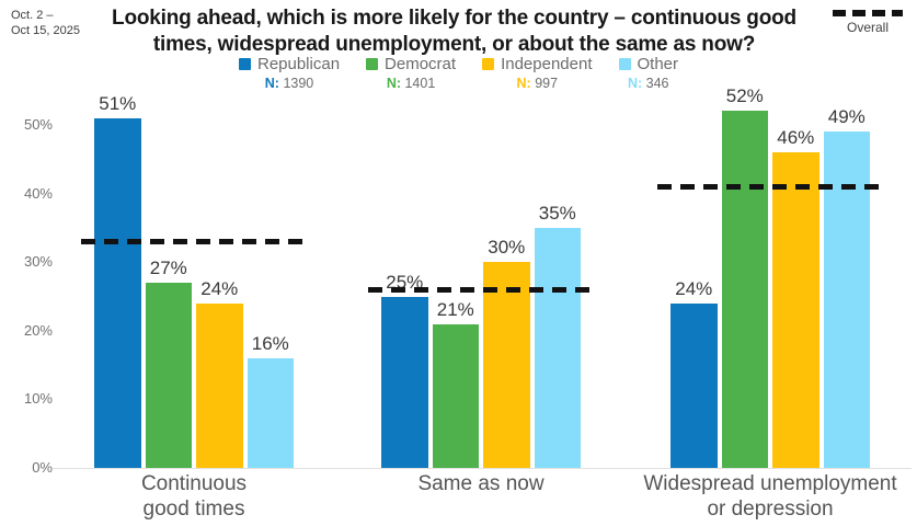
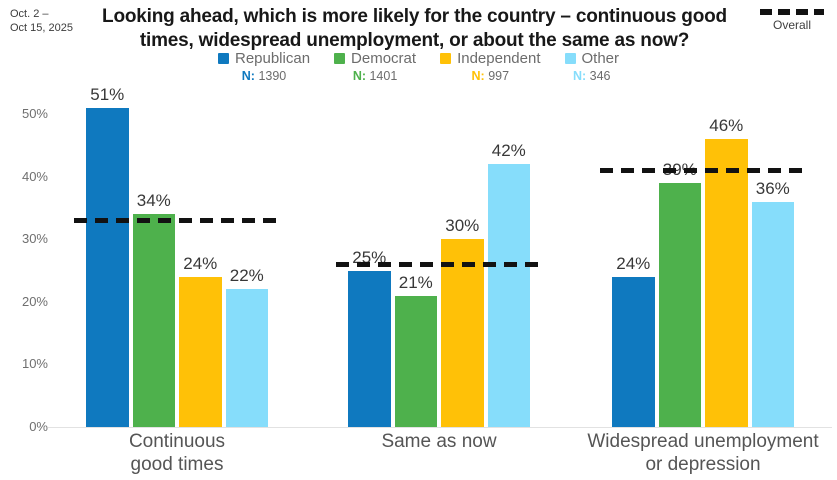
Democrat/Continuous good times: 27% -> 34%
Other/Continuous good times: 16% -> 22%
Other/Same as now: 35% -> 42%
Democrat/Widespread unemployment or depression: 52% -> 39%
Other/Widespread unemployment or depression: 49% -> 36%
